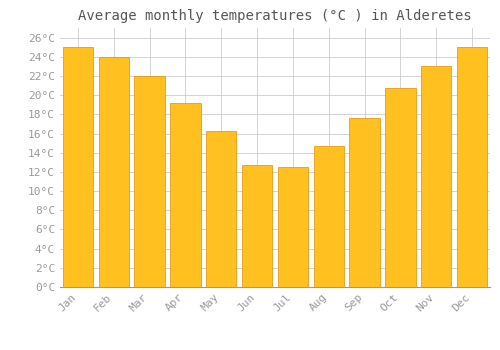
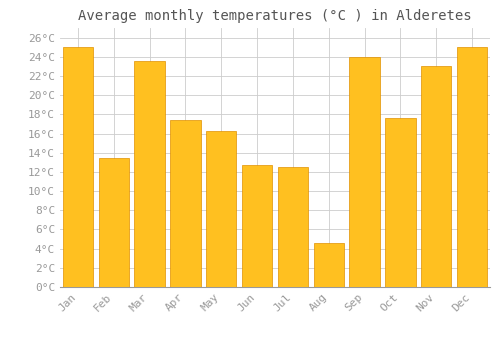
Feb: 24.0°C -> 13.4°C
Mar: 22.0°C -> 23.6°C
Apr: 19.2°C -> 17.4°C
Aug: 14.7°C -> 4.6°C
Sep: 17.6°C -> 24.0°C
Oct: 20.7°C -> 17.6°C
